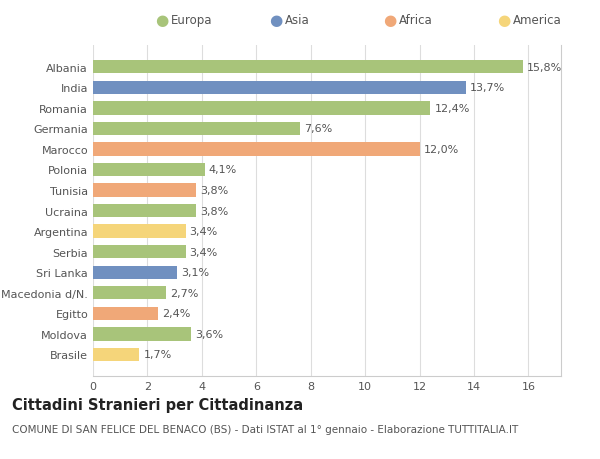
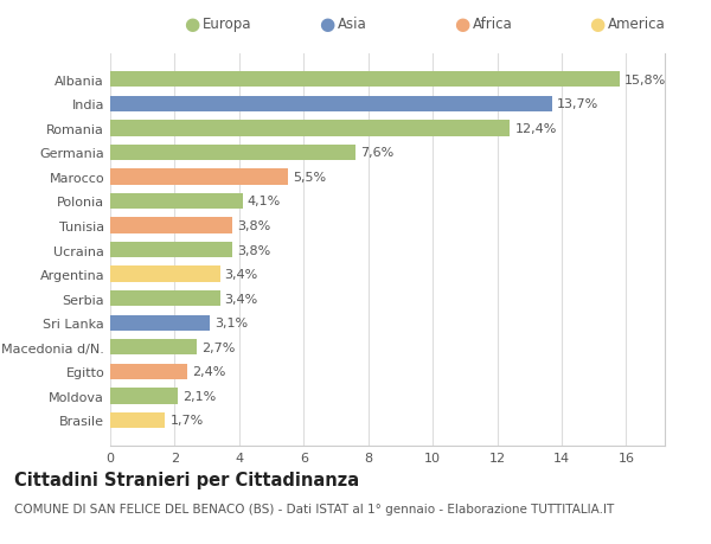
Marocco: 12,0% -> 5,5%
Moldova: 3,6% -> 2,1%
